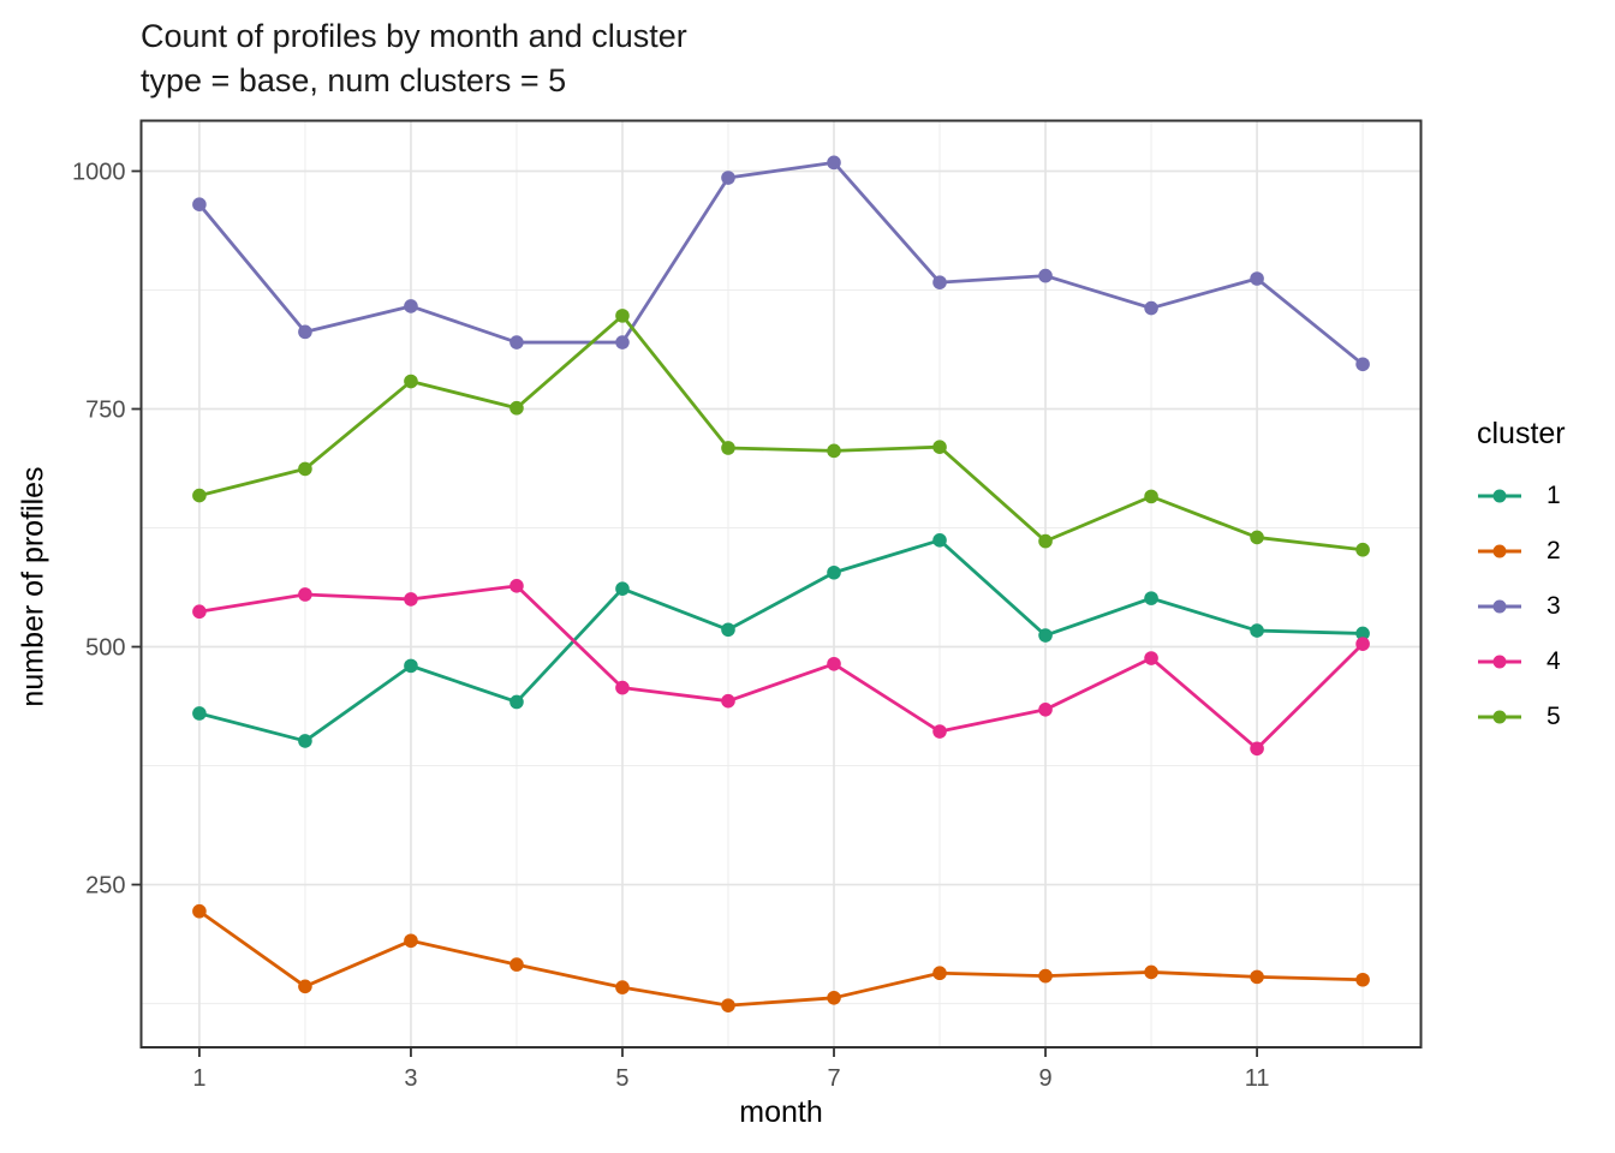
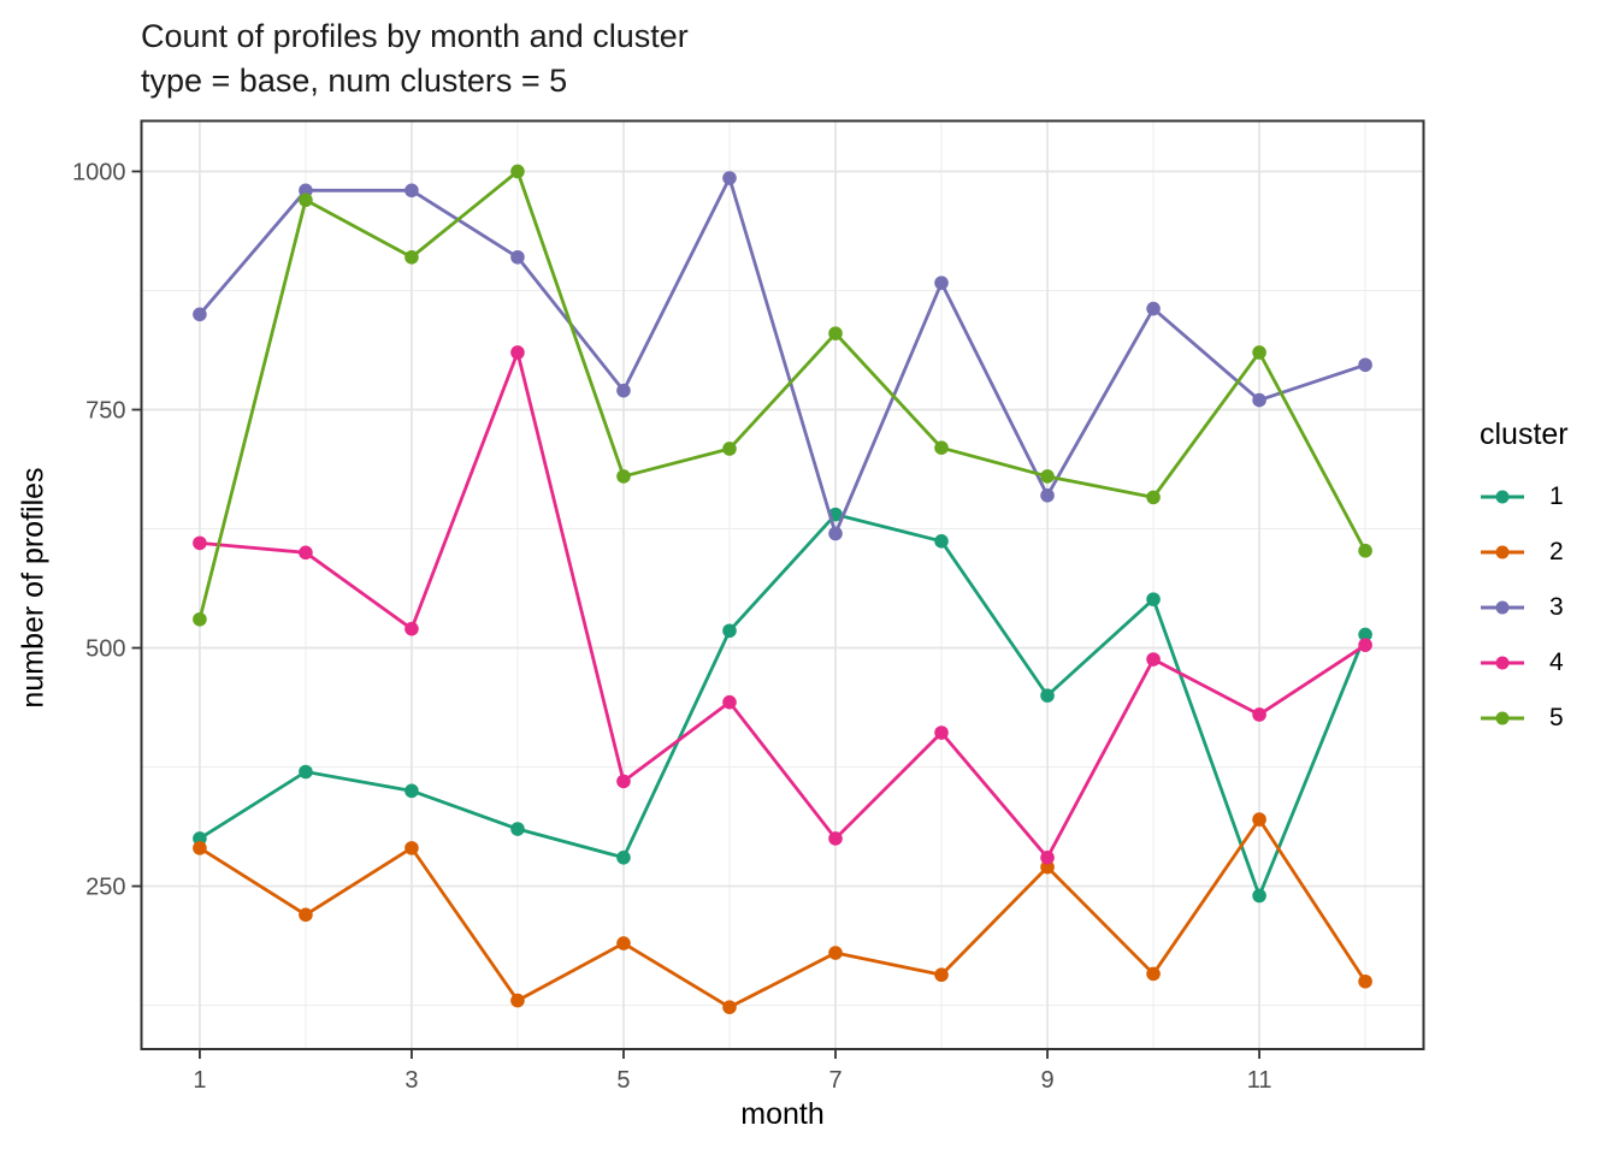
1/1: 430 -> 300
2/1: 220 -> 290
3/1: 960 -> 850
4/1: 540 -> 610
5/1: 660 -> 530
1/2: 400 -> 370
2/2: 140 -> 220
3/2: 830 -> 980
4/2: 560 -> 600
5/2: 690 -> 970
1/3: 480 -> 350
2/3: 190 -> 290
3/3: 860 -> 980
4/3: 550 -> 520
5/3: 780 -> 910
1/4: 440 -> 310
2/4: 170 -> 130
3/4: 820 -> 910
4/4: 560 -> 810
5/4: 750 -> 1000
1/5: 560 -> 280
2/5: 140 -> 190
3/5: 820 -> 770
4/5: 460 -> 360
5/5: 850 -> 680
1/7: 580 -> 640
2/7: 130 -> 180
3/7: 1010 -> 620
4/7: 480 -> 300
5/7: 710 -> 830
1/9: 510 -> 450
2/9: 150 -> 270
3/9: 890 -> 660
4/9: 430 -> 280
5/9: 610 -> 680
1/11: 520 -> 240
2/11: 150 -> 320
3/11: 890 -> 760
4/11: 390 -> 430
5/11: 620 -> 810
